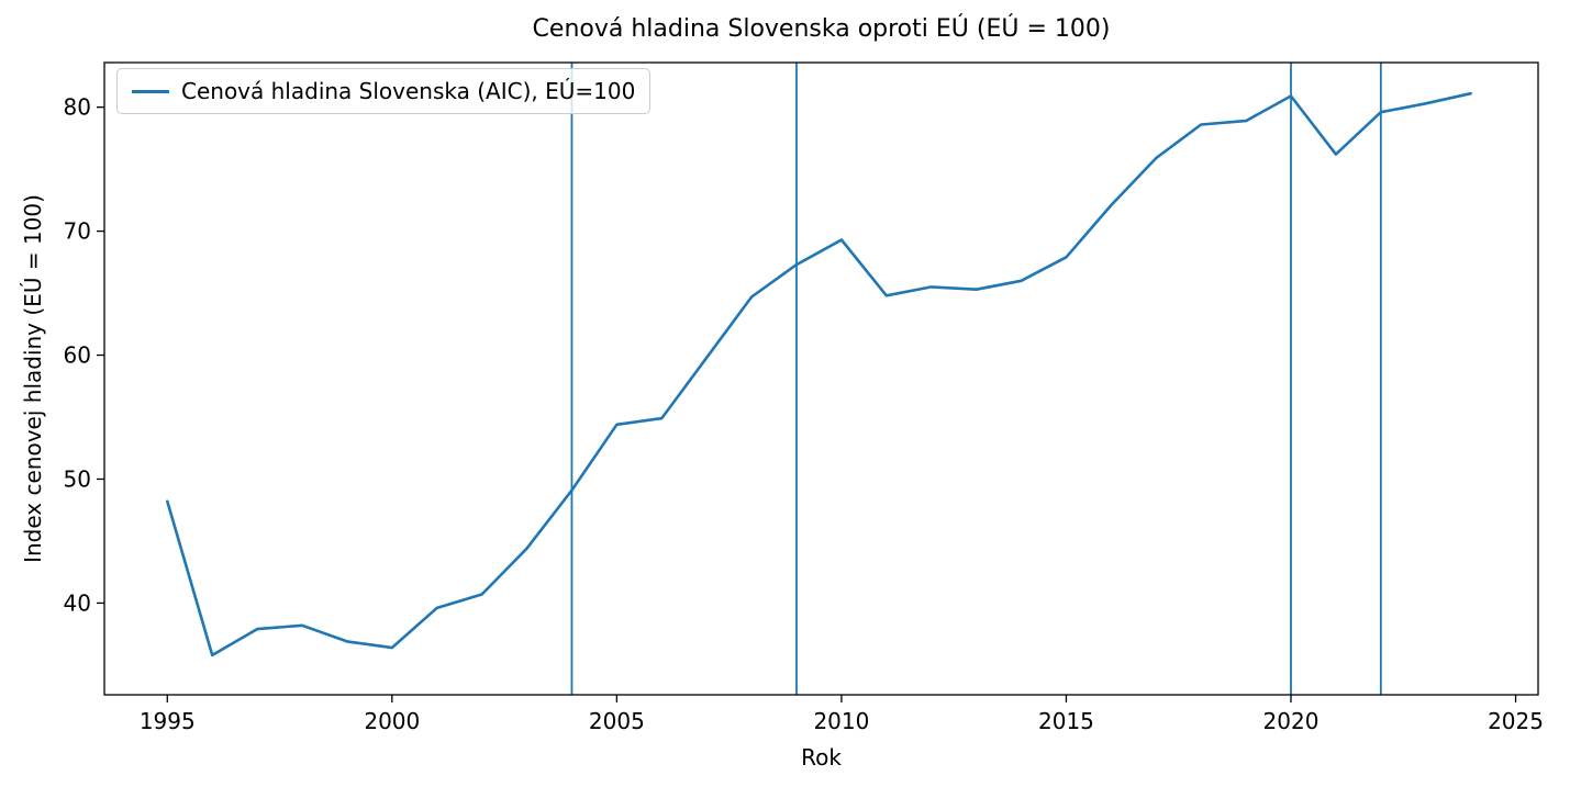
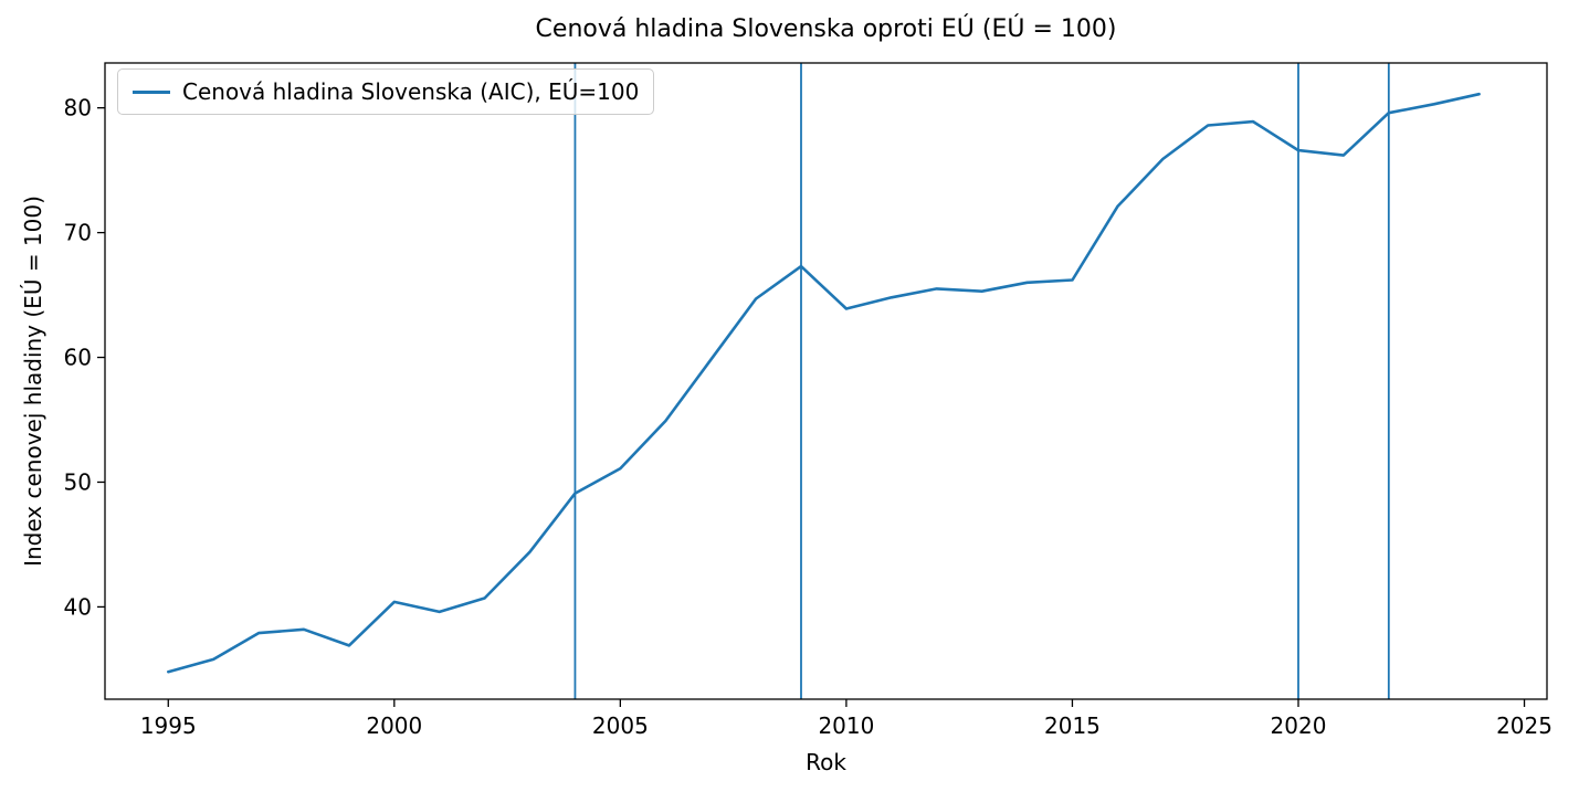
1995: 48.2 -> 34.8
2000: 36.4 -> 40.4
2005: 54.4 -> 51.1
2010: 69.3 -> 63.9
2015: 67.9 -> 66.2
2020: 80.9 -> 76.6
